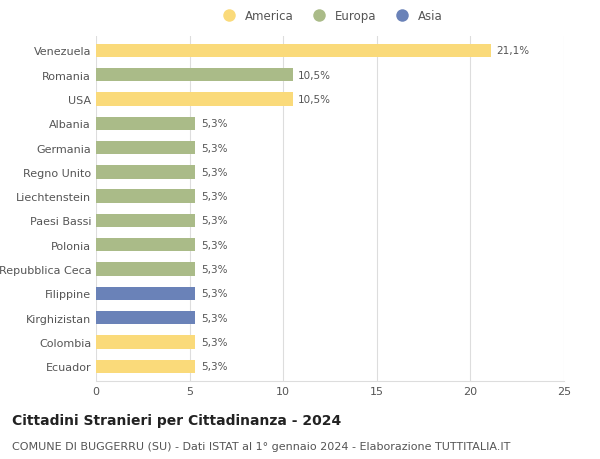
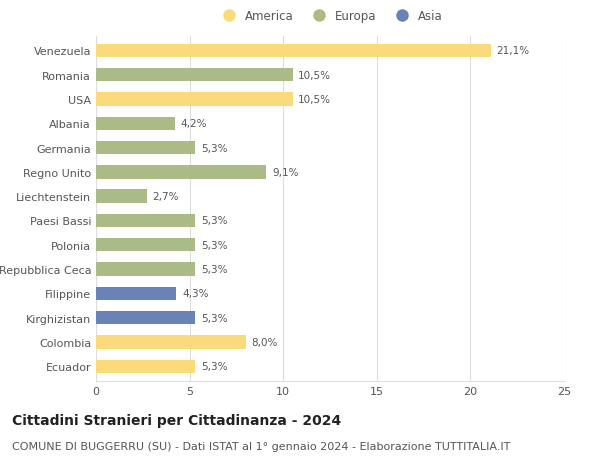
Albania: 5,3% -> 4,2%
Regno Unito: 5,3% -> 9,1%
Liechtenstein: 5,3% -> 2,7%
Filippine: 5,3% -> 4,3%
Colombia: 5,3% -> 8,0%
